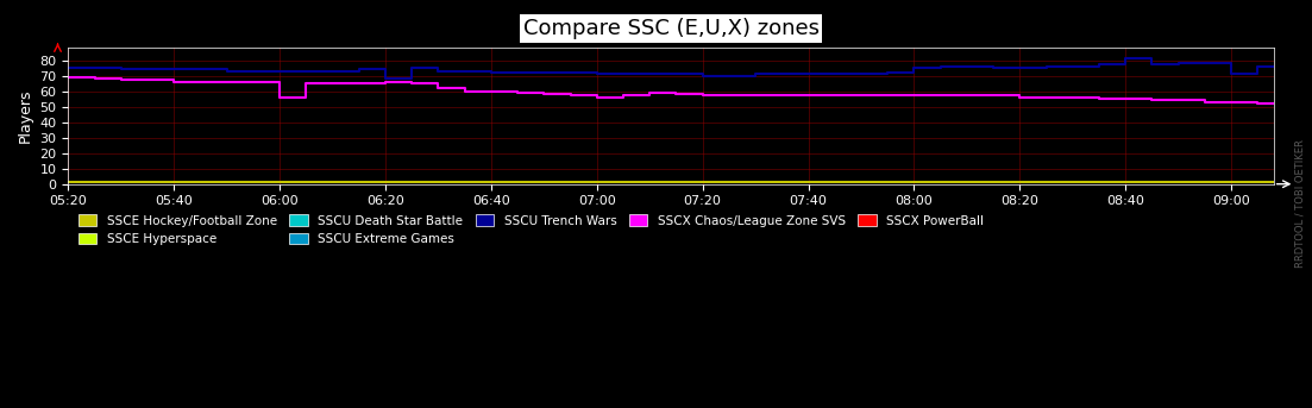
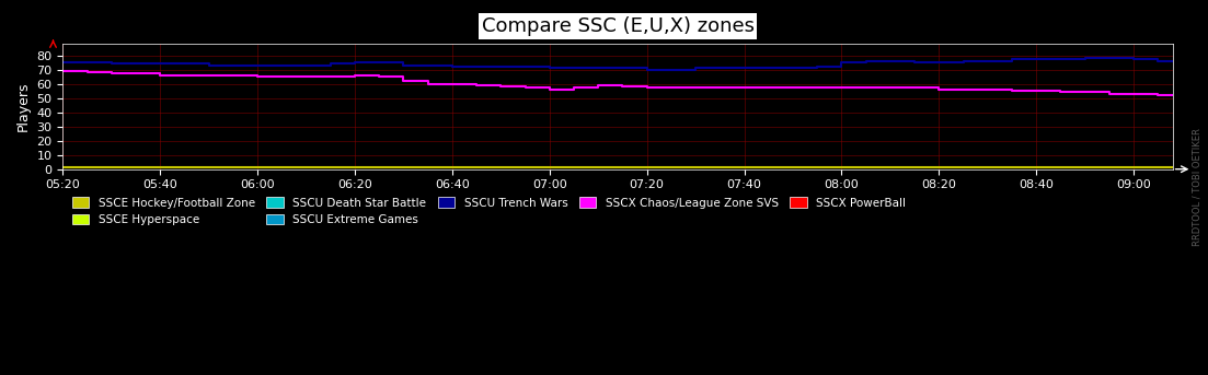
SSCX Chaos/League Zone SVS/06:00: 56 -> 65
SSCU Trench Wars/06:20: 68 -> 75
SSCU Trench Wars/08:40: 81 -> 77
SSCU Trench Wars/09:00: 71 -> 77
